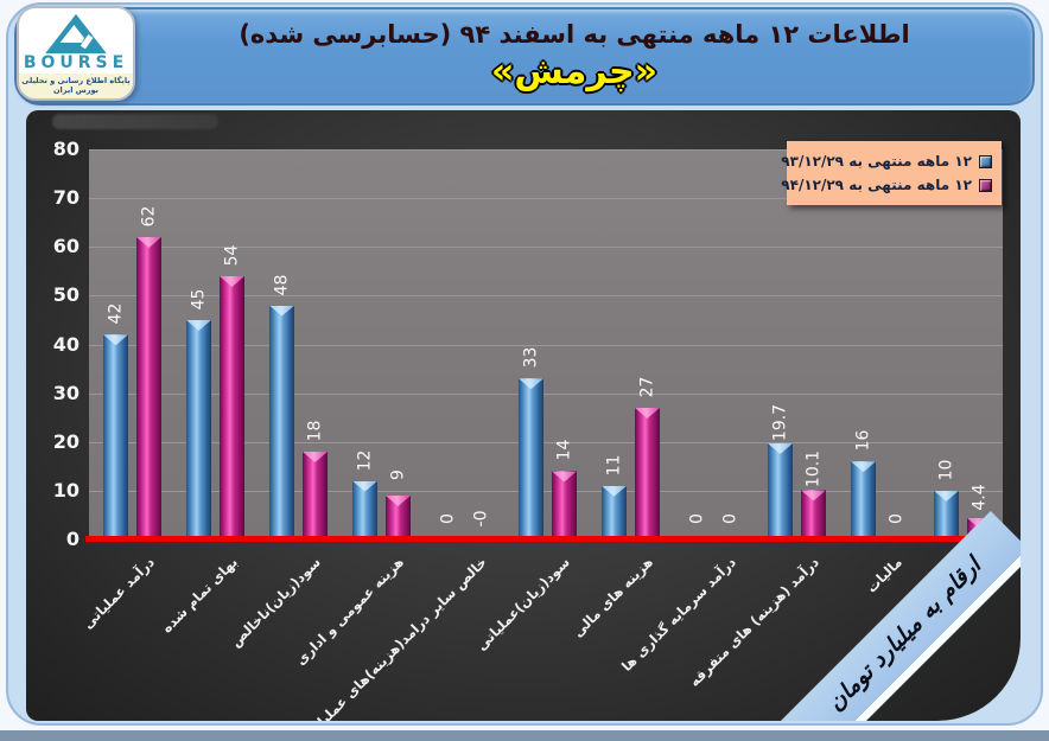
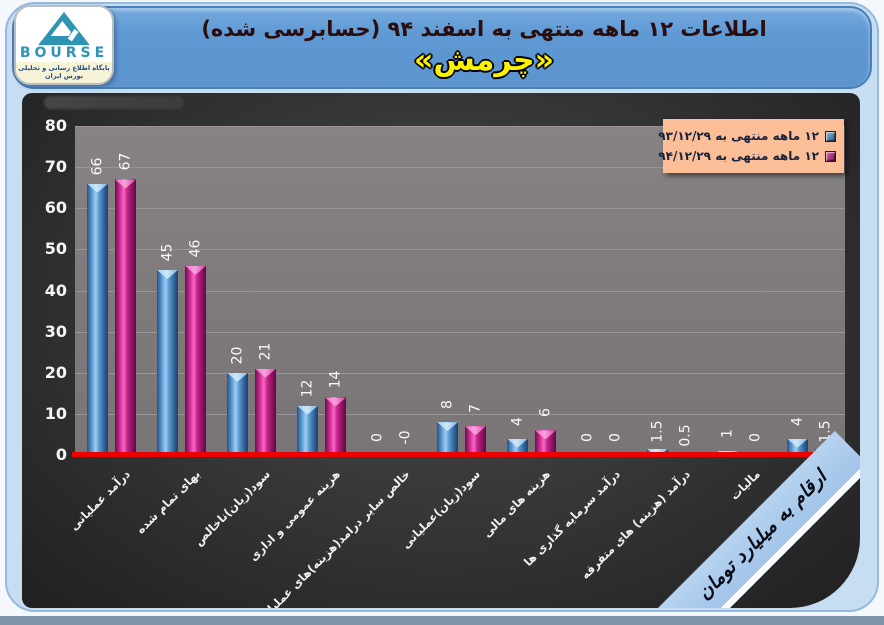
۱۲ ماهه منتهی به ۹۳/۱۲/۲۹/درآمد عملیاتی: 42 -> 66
۱۲ ماهه منتهی به ۹۴/۱۲/۲۹/درآمد عملیاتی: 62 -> 67
۱۲ ماهه منتهی به ۹۴/۱۲/۲۹/بهای تمام شده: 54 -> 46
۱۲ ماهه منتهی به ۹۳/۱۲/۲۹/سود(زیان)ناخالص: 48 -> 20
۱۲ ماهه منتهی به ۹۴/۱۲/۲۹/سود(زیان)ناخالص: 18 -> 21
۱۲ ماهه منتهی به ۹۴/۱۲/۲۹/هزینه عمومی و اداری: 9 -> 14
۱۲ ماهه منتهی به ۹۳/۱۲/۲۹/سود(زیان)عملیاتی: 33 -> 8
۱۲ ماهه منتهی به ۹۴/۱۲/۲۹/سود(زیان)عملیاتی: 14 -> 7
۱۲ ماهه منتهی به ۹۳/۱۲/۲۹/هزینه های مالی: 11 -> 4
۱۲ ماهه منتهی به ۹۴/۱۲/۲۹/هزینه های مالی: 27 -> 6
۱۲ ماهه منتهی به ۹۳/۱۲/۲۹/درآمد (هزینه) های متفرقه: 19.7 -> 1.5
۱۲ ماهه منتهی به ۹۴/۱۲/۲۹/درآمد (هزینه) های متفرقه: 10.1 -> 0.5
۱۲ ماهه منتهی به ۹۳/۱۲/۲۹/مالیات: 16 -> 1
۱۲ ماهه منتهی به ۹۳/۱۲/۲۹/سود(زیان) خالص: 10 -> 4
۱۲ ماهه منتهی به ۹۴/۱۲/۲۹/سود(زیان) خالص: 4.4 -> 1.5
